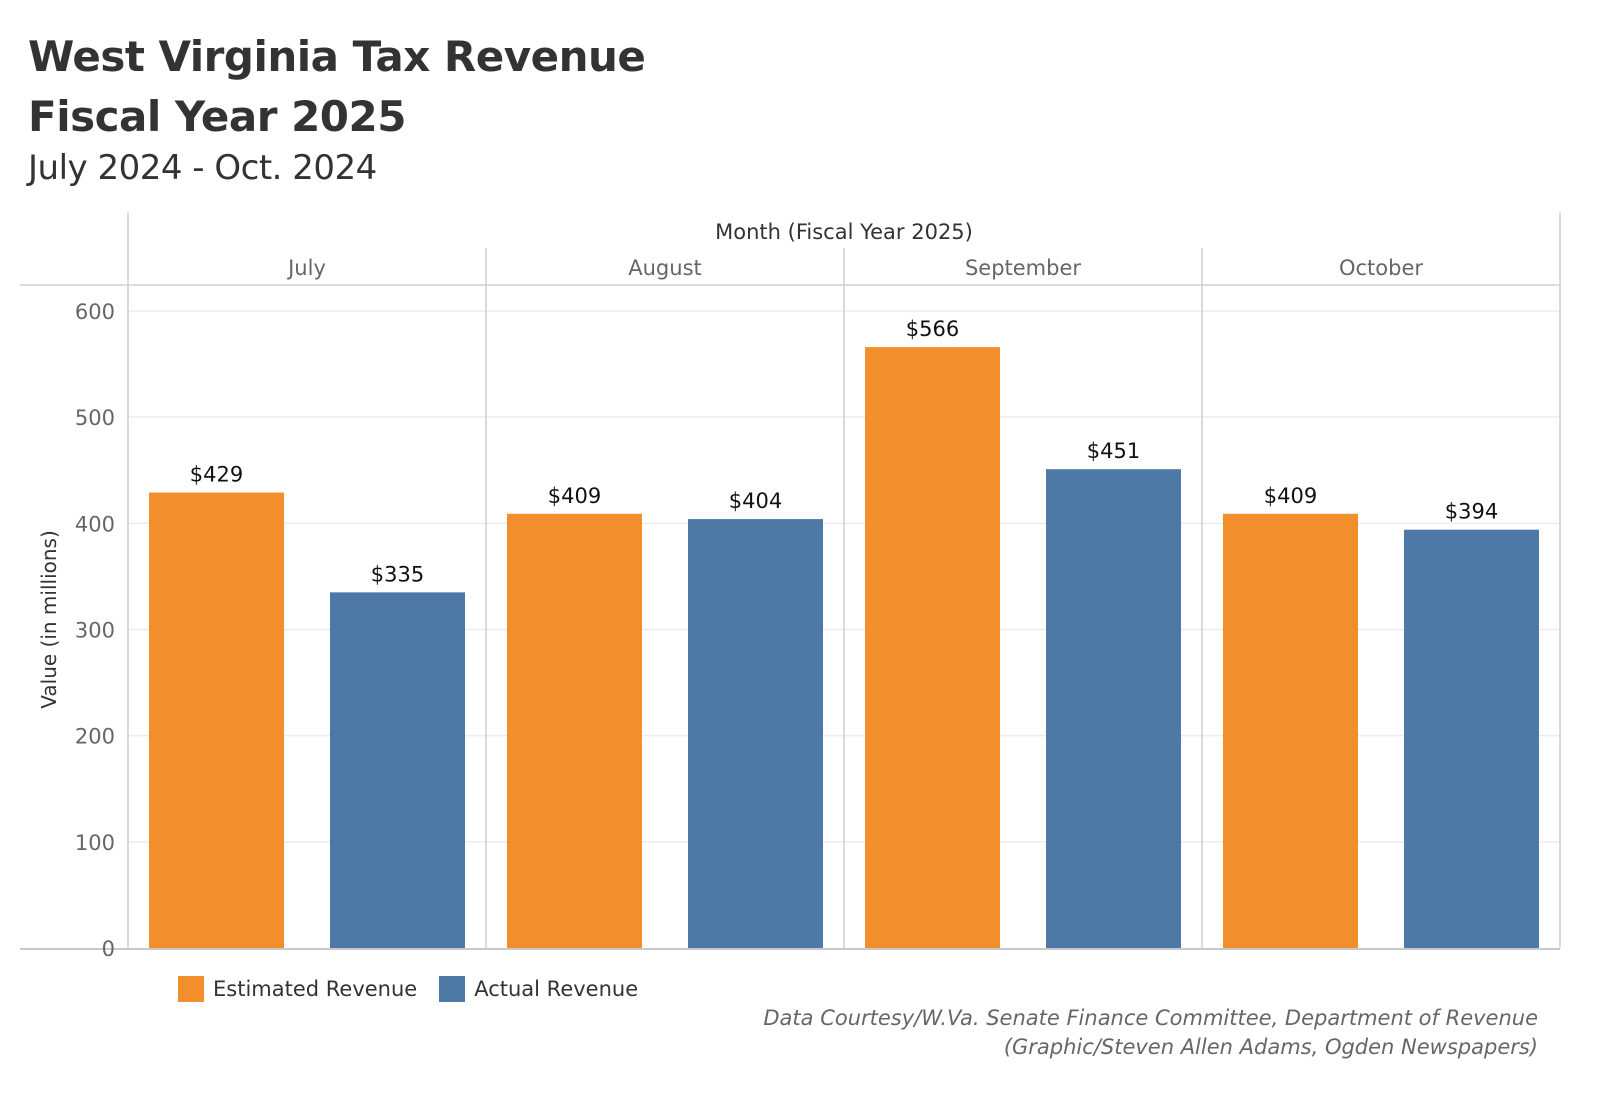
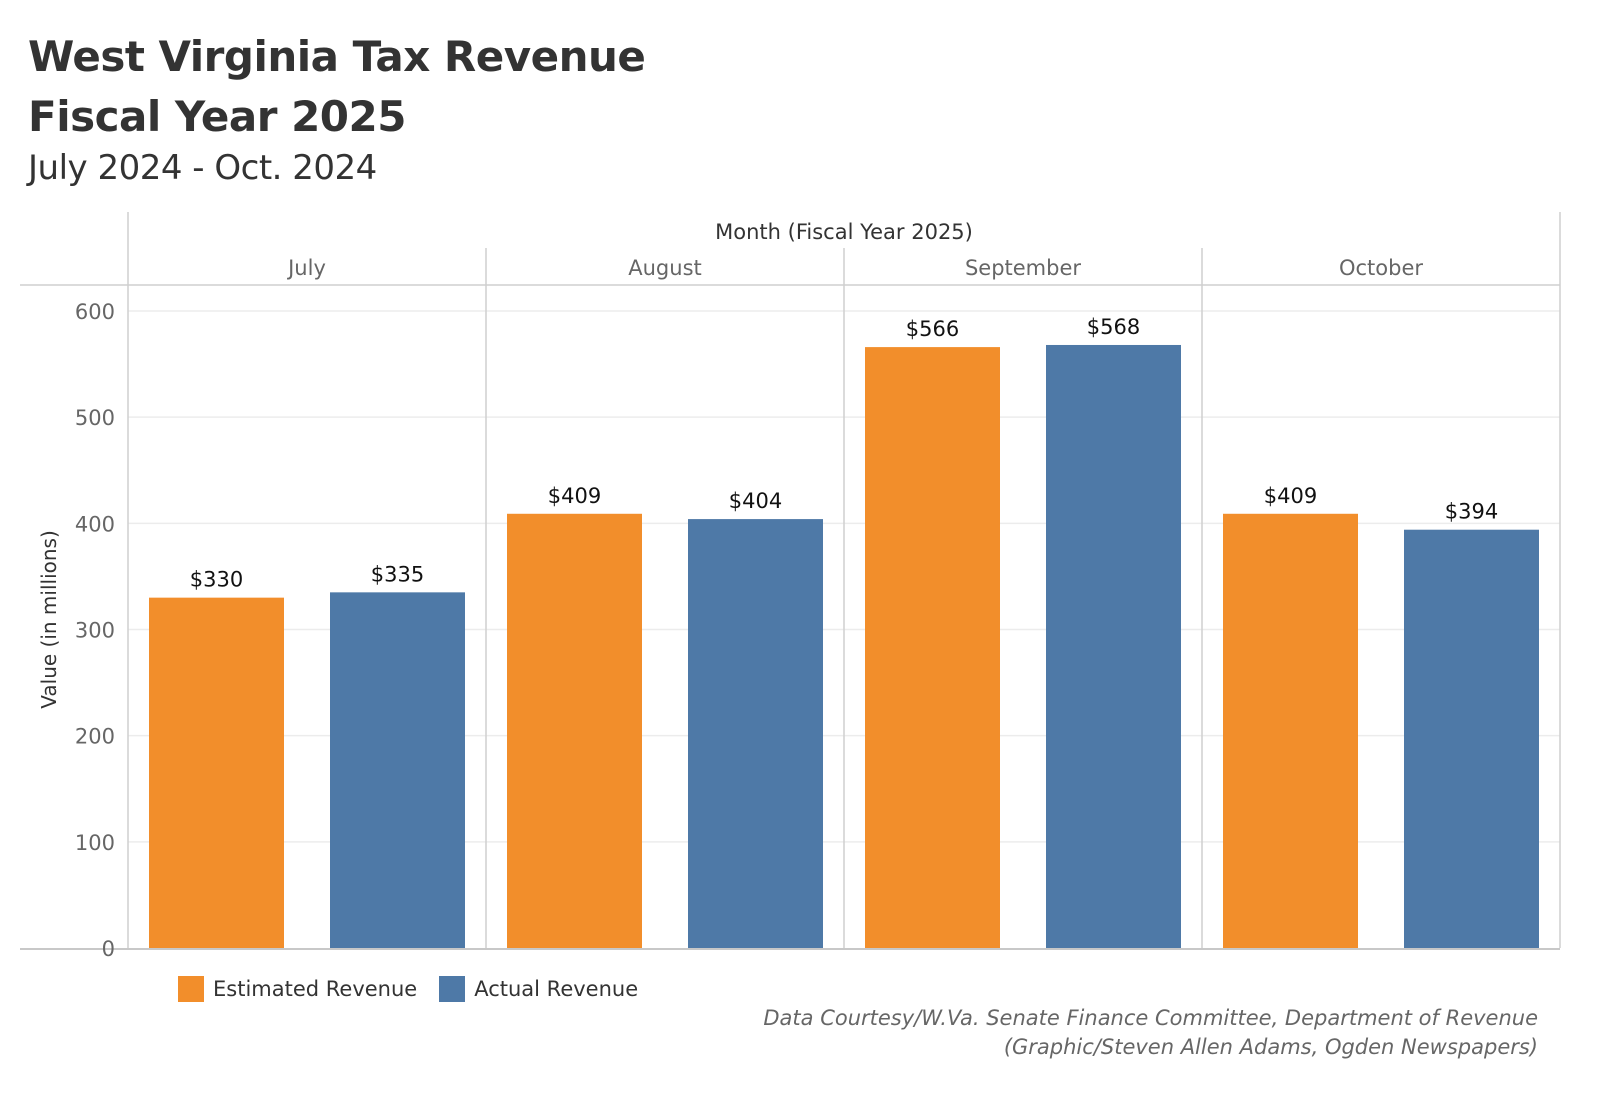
Estimated Revenue/July: $429 -> $330
Actual Revenue/September: $451 -> $568
